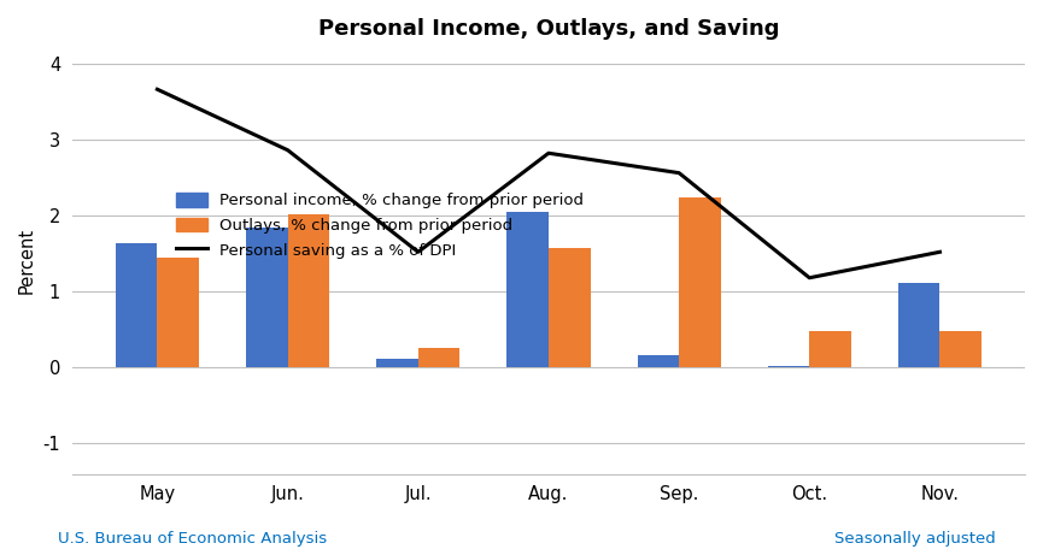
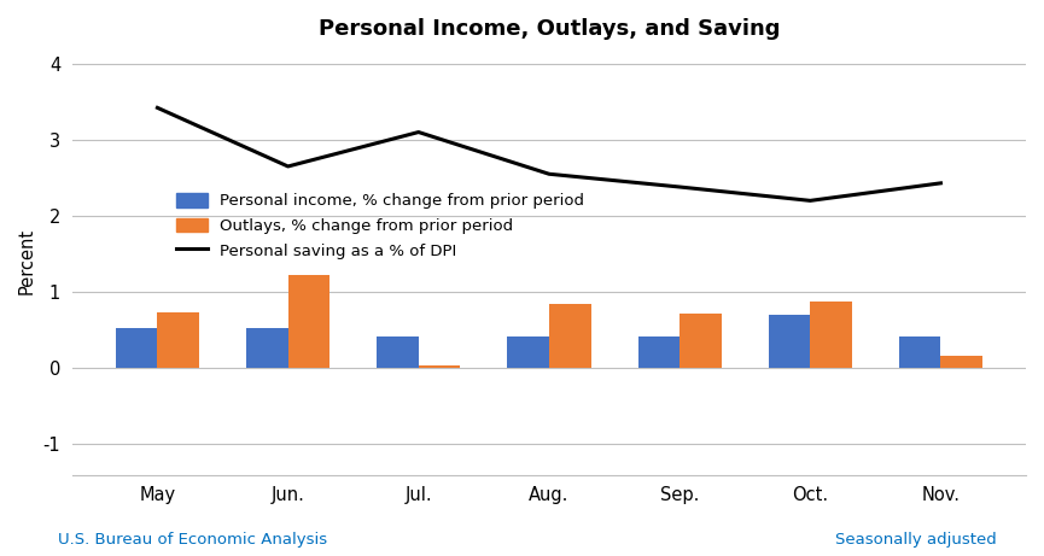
Personal income, % change from prior period/May: 1.64 -> 0.52
Personal saving as a % of DPI/May: 3.66 -> 3.42
Outlays, % change from prior period/May: 1.44 -> 0.73
Personal income, % change from prior period/Jun.: 1.84 -> 0.53
Personal saving as a % of DPI/Jun.: 2.86 -> 2.65
Outlays, % change from prior period/Jun.: 2.02 -> 1.22
Personal income, % change from prior period/Jul.: 0.12 -> 0.41
Personal saving as a % of DPI/Jul.: 1.52 -> 3.10
Outlays, % change from prior period/Jul.: 0.26 -> 0.04
Personal income, % change from prior period/Aug.: 2.04 -> 0.41
Personal saving as a % of DPI/Aug.: 2.82 -> 2.55
Outlays, % change from prior period/Aug.: 1.58 -> 0.85
Personal income, % change from prior period/Sep.: 0.16 -> 0.41
Personal saving as a % of DPI/Sep.: 2.56 -> 2.38
Outlays, % change from prior period/Sep.: 2.24 -> 0.72
Personal income, % change from prior period/Oct.: 0.02 -> 0.70
Personal saving as a % of DPI/Oct.: 1.18 -> 2.20
Outlays, % change from prior period/Oct.: 0.48 -> 0.88
Personal income, % change from prior period/Nov.: 1.12 -> 0.41
Personal saving as a % of DPI/Nov.: 1.52 -> 2.43
Outlays, % change from prior period/Nov.: 0.48 -> 0.17
